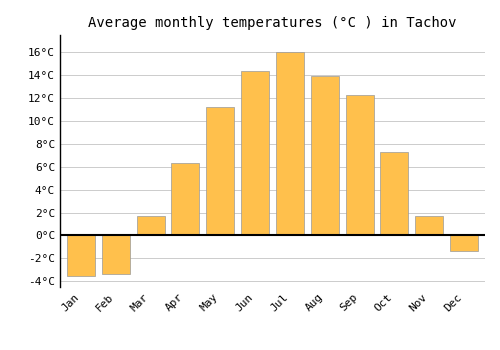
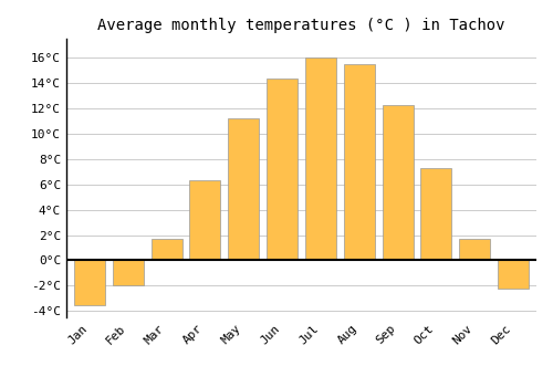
Feb: -3.4°C -> -2.0°C
Aug: 13.9°C -> 15.5°C
Dec: -1.4°C -> -2.2°C
